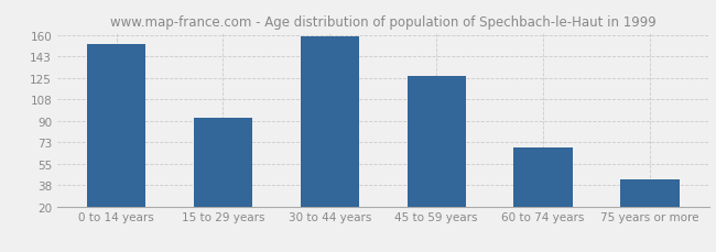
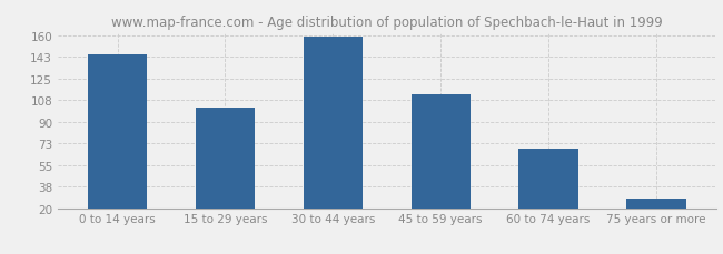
0 to 14 years: 153 -> 145
15 to 29 years: 93 -> 102
45 to 59 years: 127 -> 112
75 years or more: 42 -> 28
